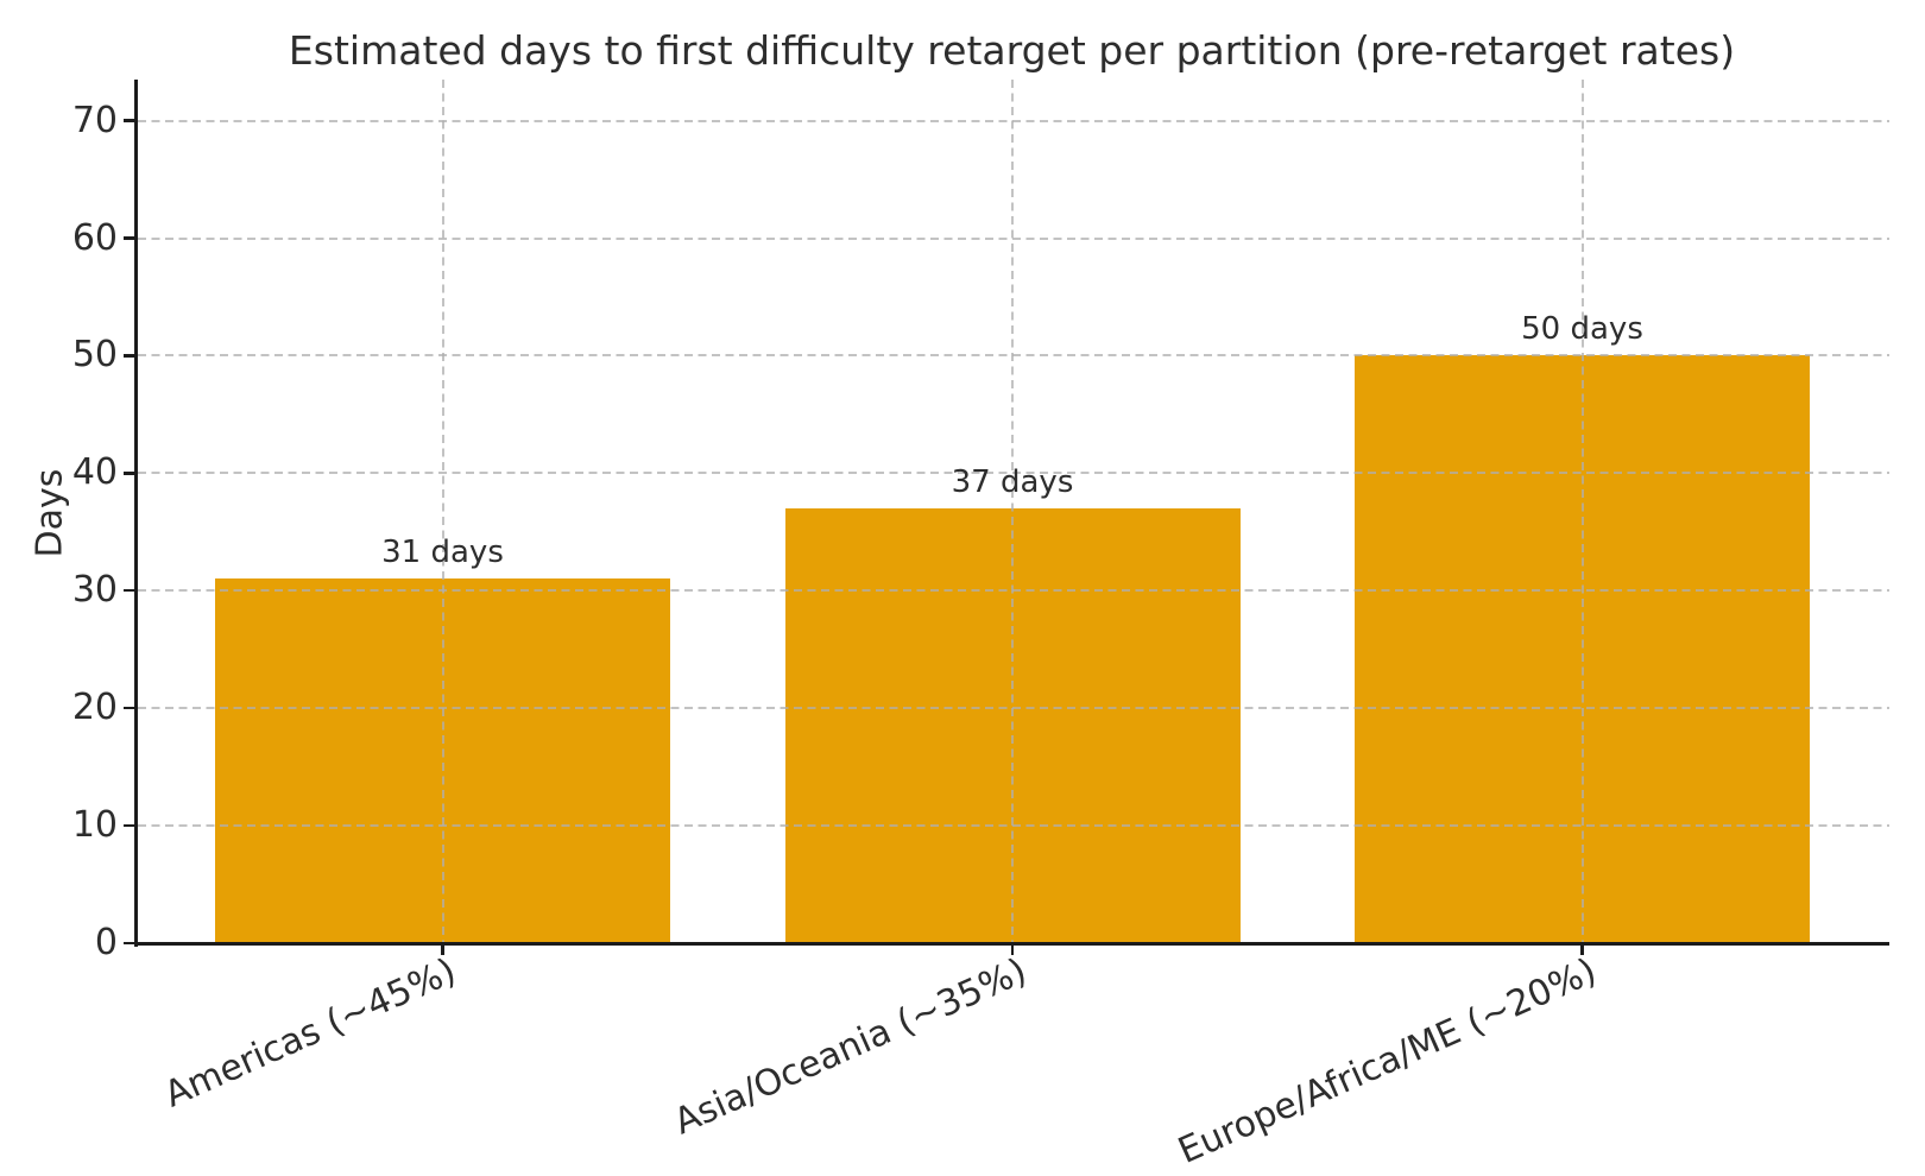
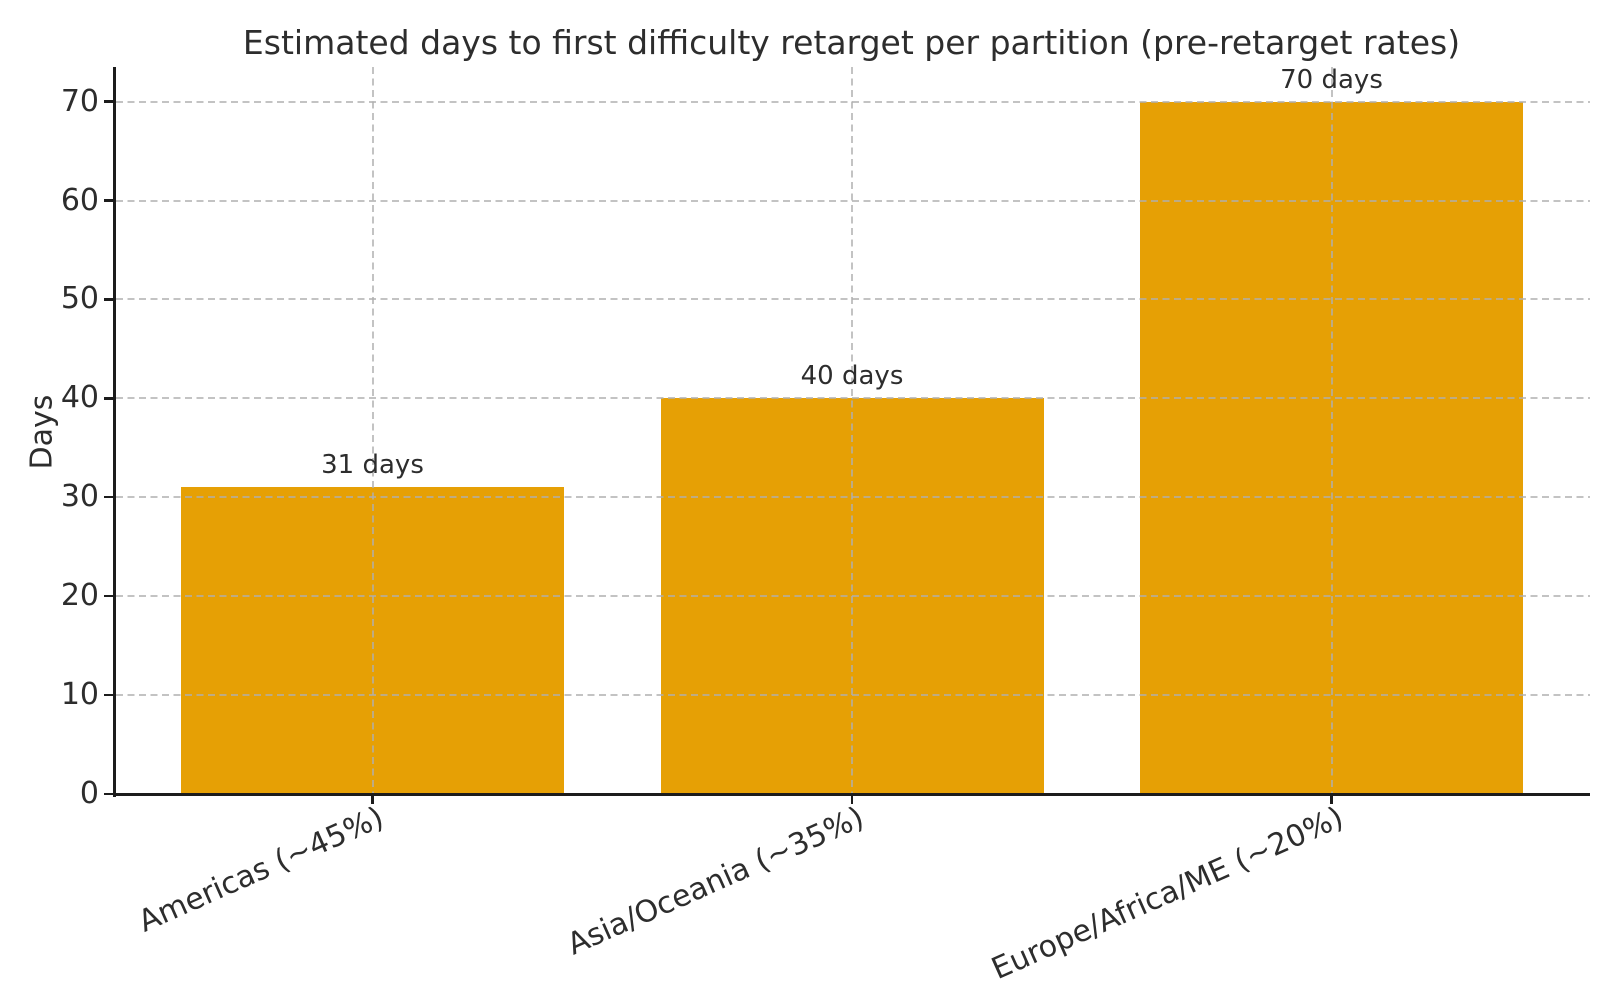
Asia/Oceania (~35%): 37 -> 40
Europe/Africa/ME (~20%): 50 -> 70
